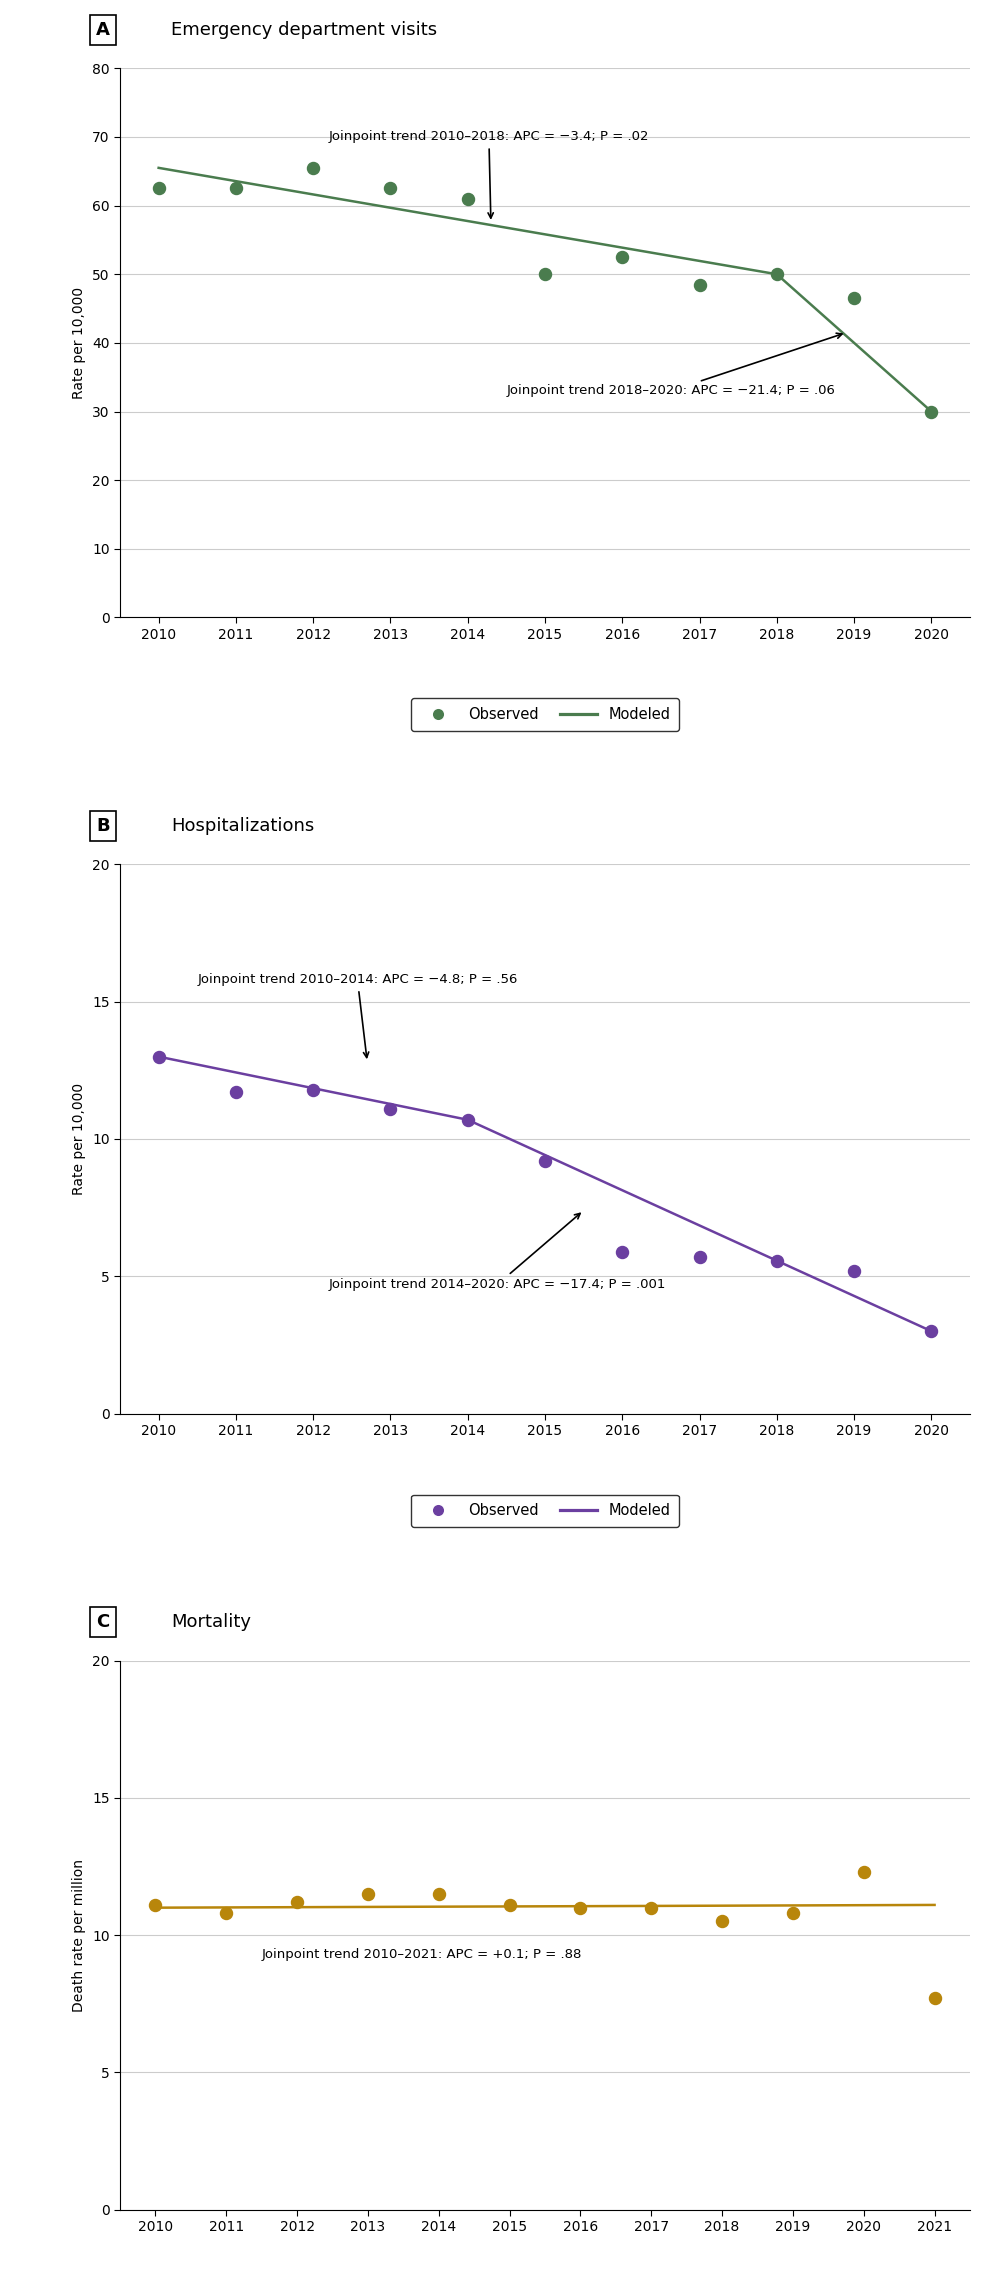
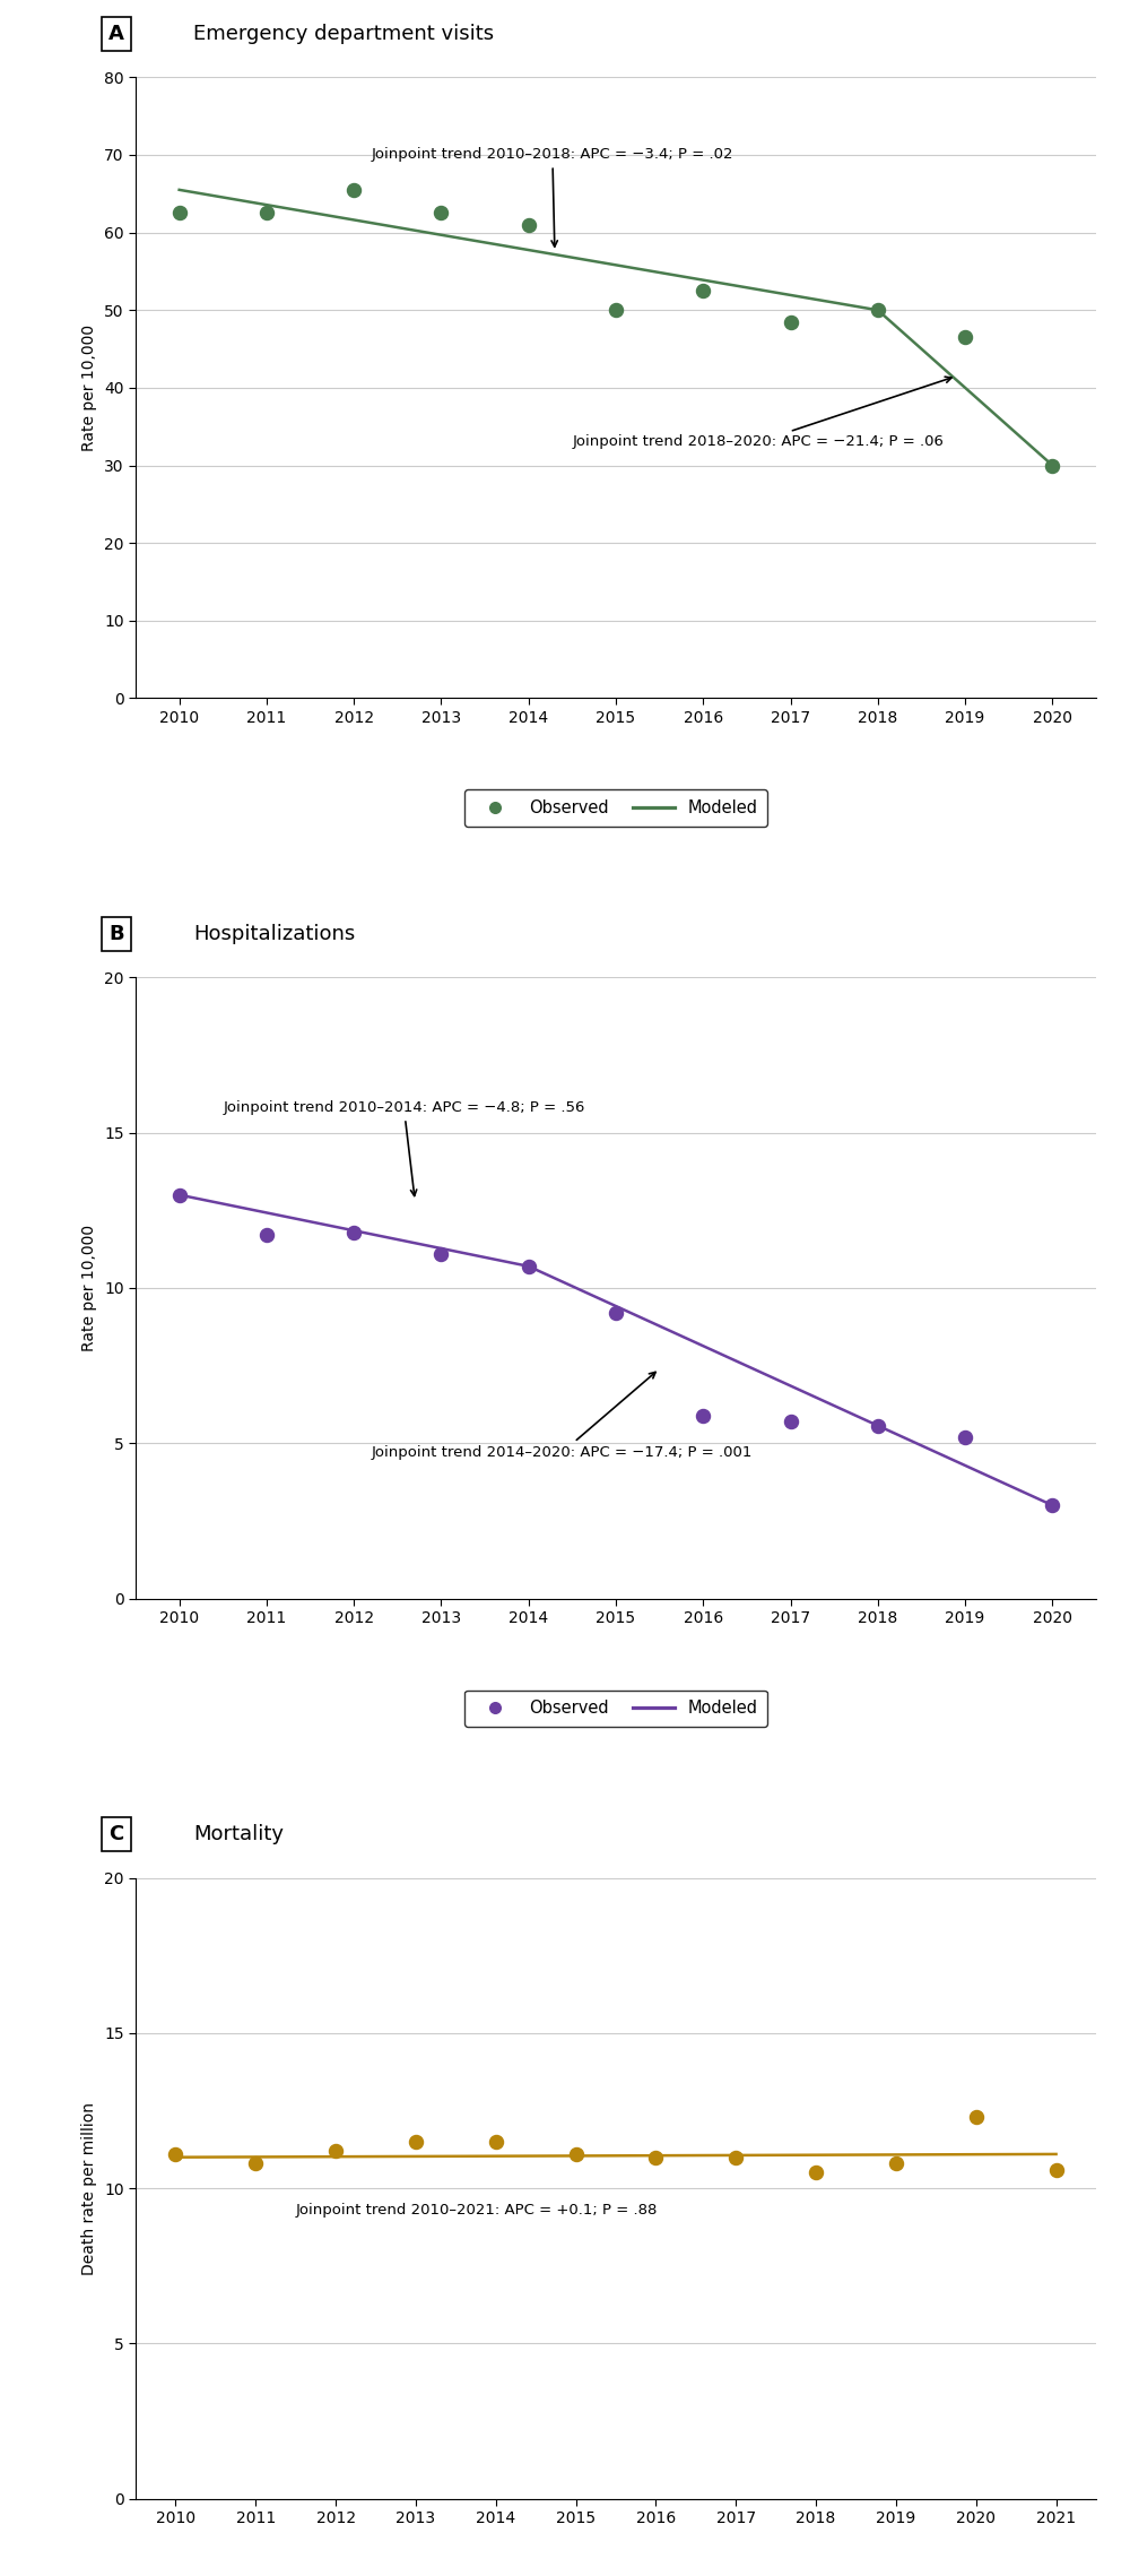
2021: 7.7 -> 10.6
